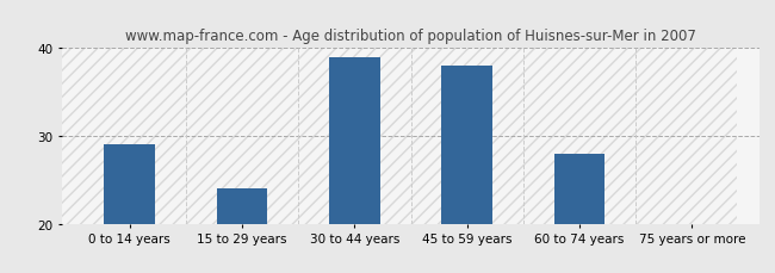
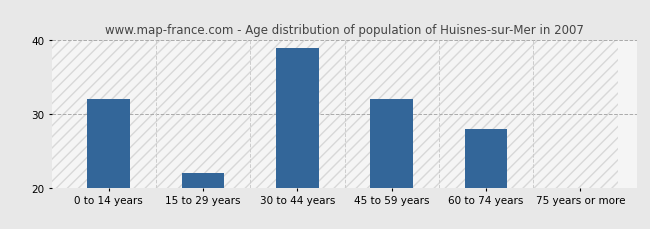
0 to 14 years: 29 -> 32
15 to 29 years: 24 -> 22
45 to 59 years: 38 -> 32
